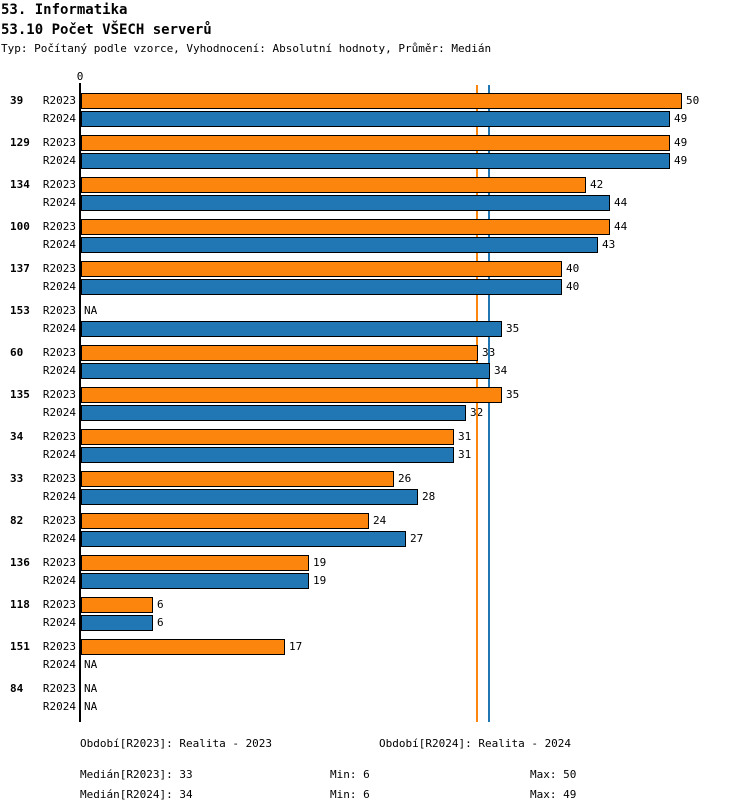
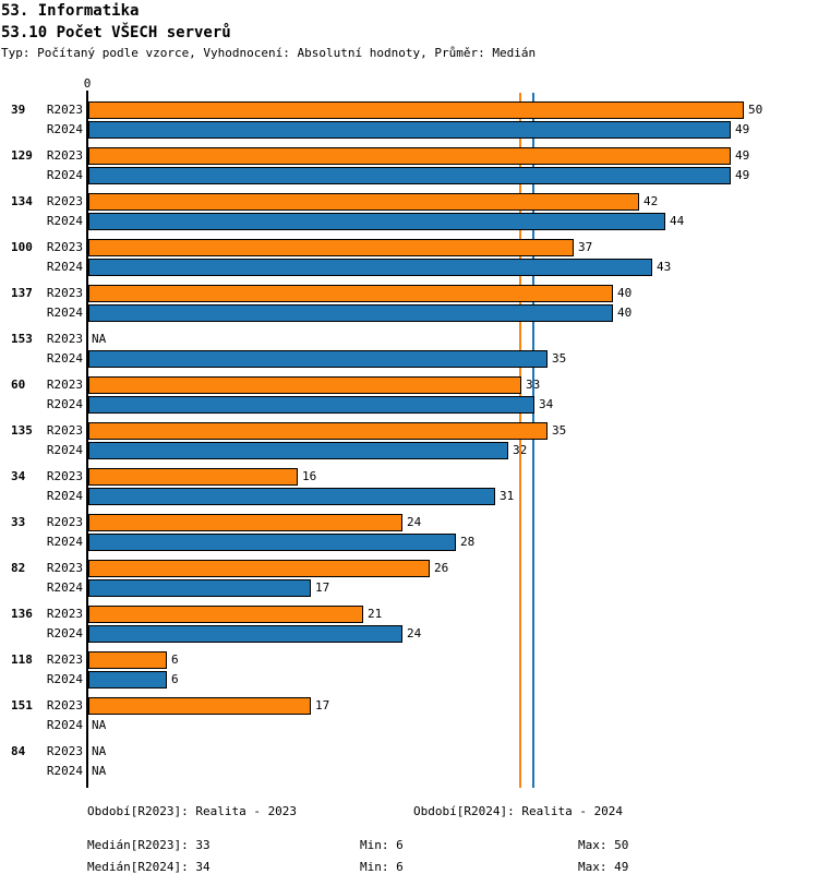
R2023/100: 44 -> 37
R2023/34: 31 -> 16
R2023/33: 26 -> 24
R2023/82: 24 -> 26
R2024/82: 27 -> 17
R2023/136: 19 -> 21
R2024/136: 19 -> 24
